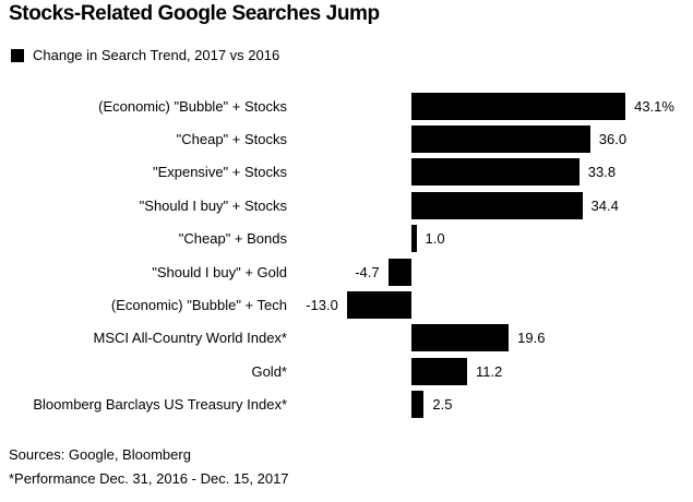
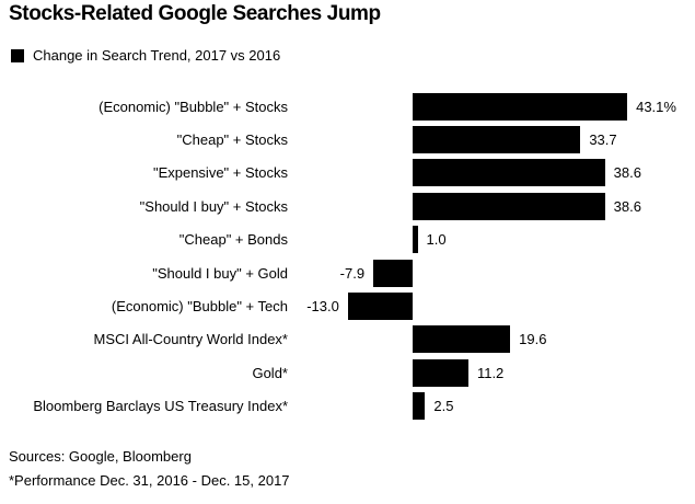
"Cheap" + Stocks: 36.0 -> 33.7
"Expensive" + Stocks: 33.8 -> 38.6
"Should I buy" + Stocks: 34.4 -> 38.6
"Should I buy" + Gold: -4.7 -> -7.9
